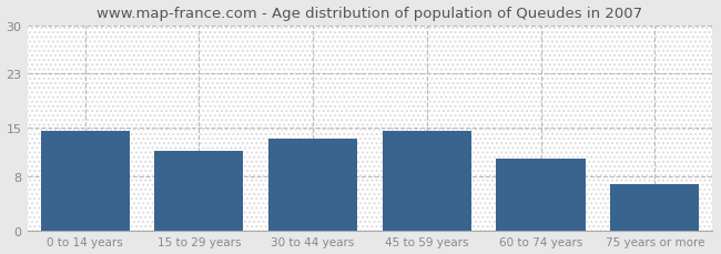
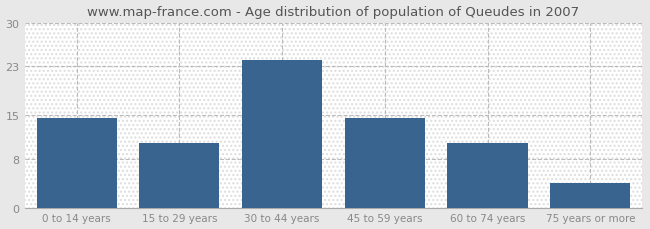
15 to 29 years: 11.6 -> 10.5
30 to 44 years: 13.4 -> 24.0
75 years or more: 6.8 -> 4.0
